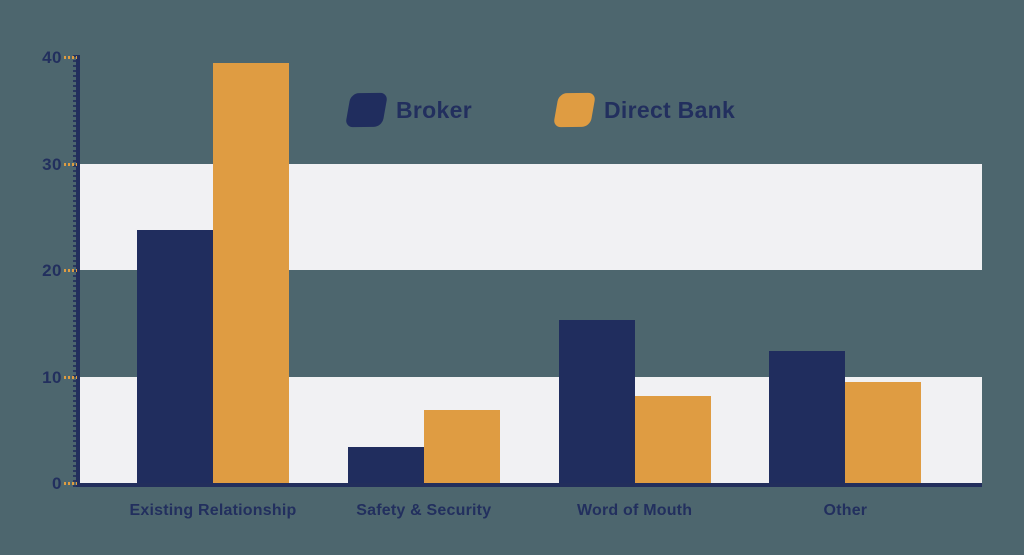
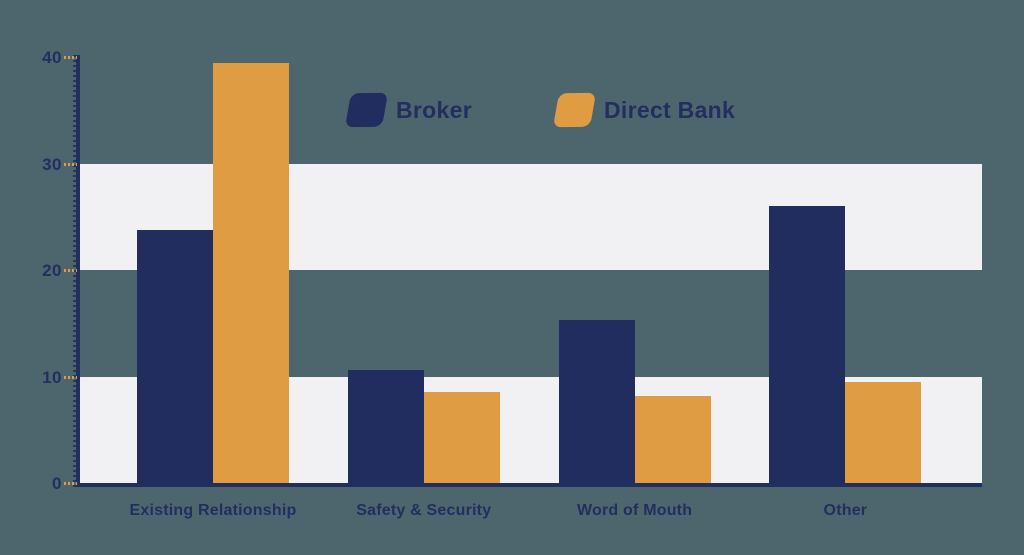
Broker/Safety & Security: 3.4 -> 10.6
Direct Bank/Safety & Security: 6.9 -> 8.5
Broker/Other: 12.4 -> 26.0
